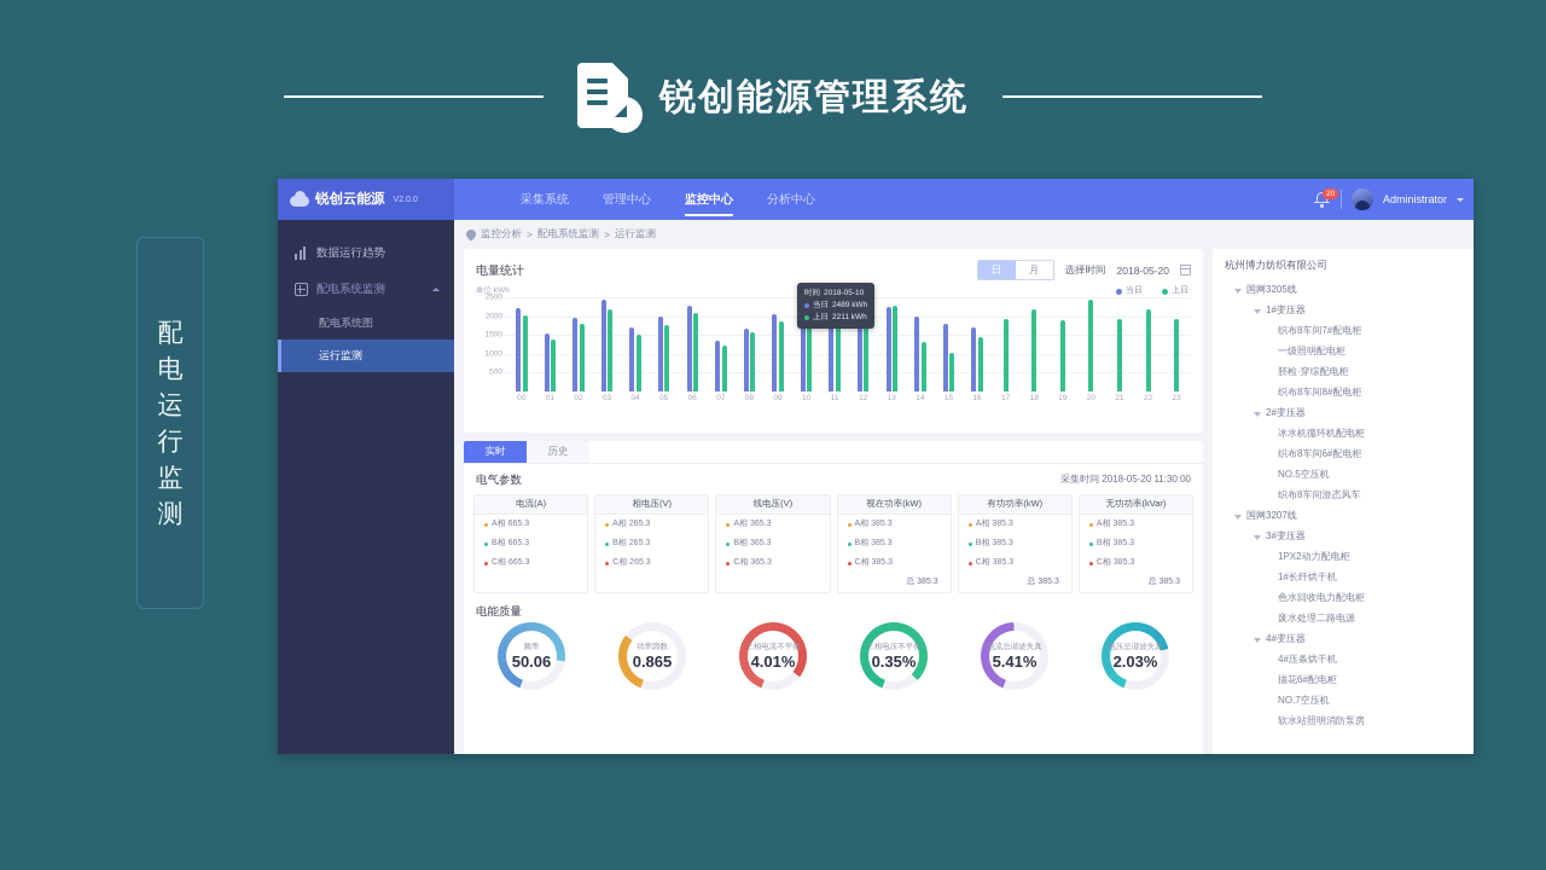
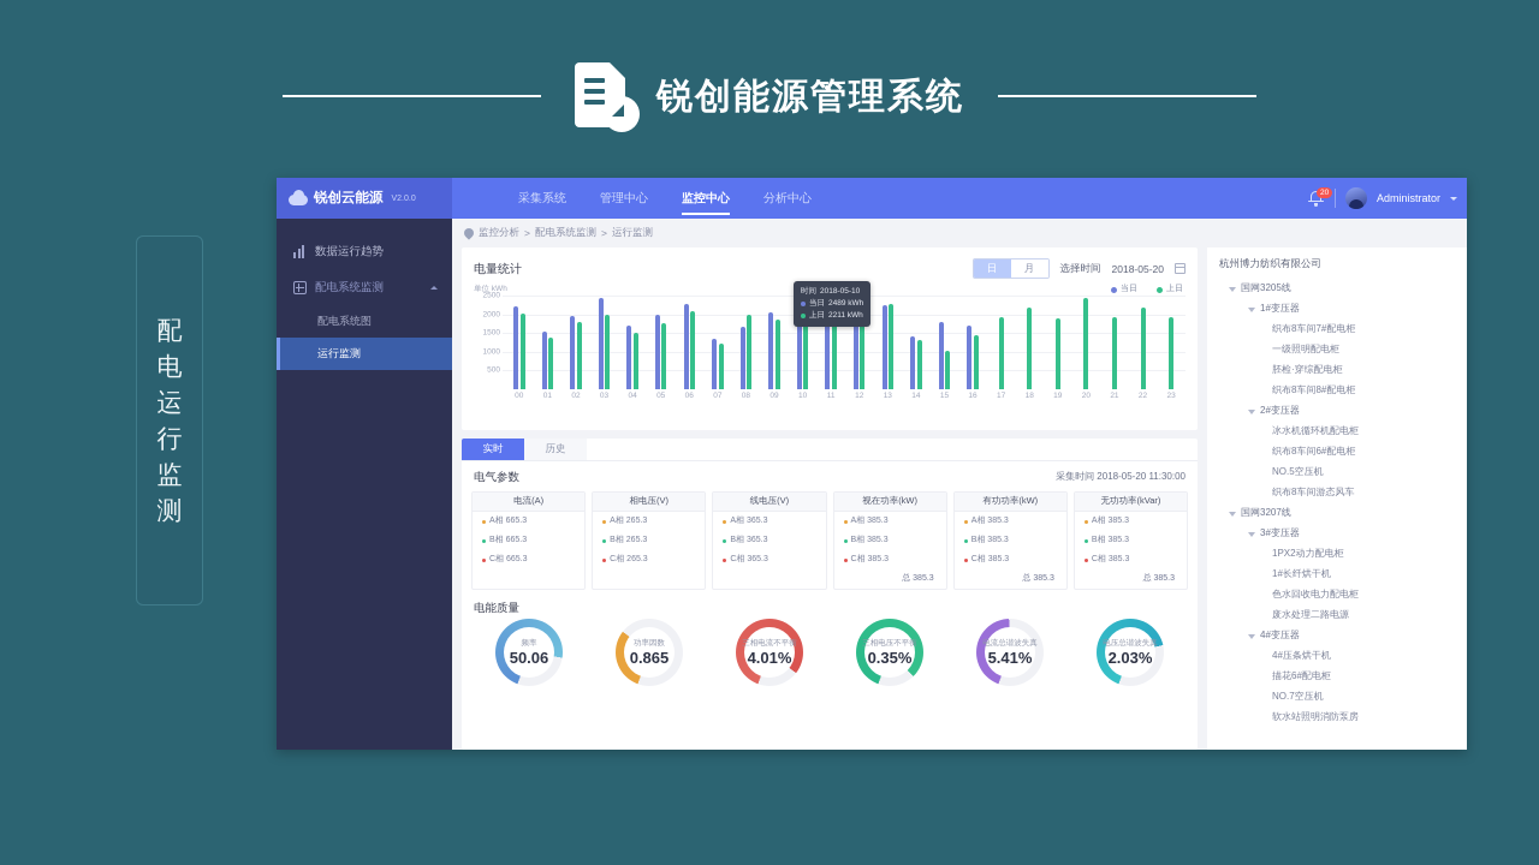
上日/03: 2200 -> 2000
上日/08: 1600 -> 2000
当日/14: 2000 -> 1400
